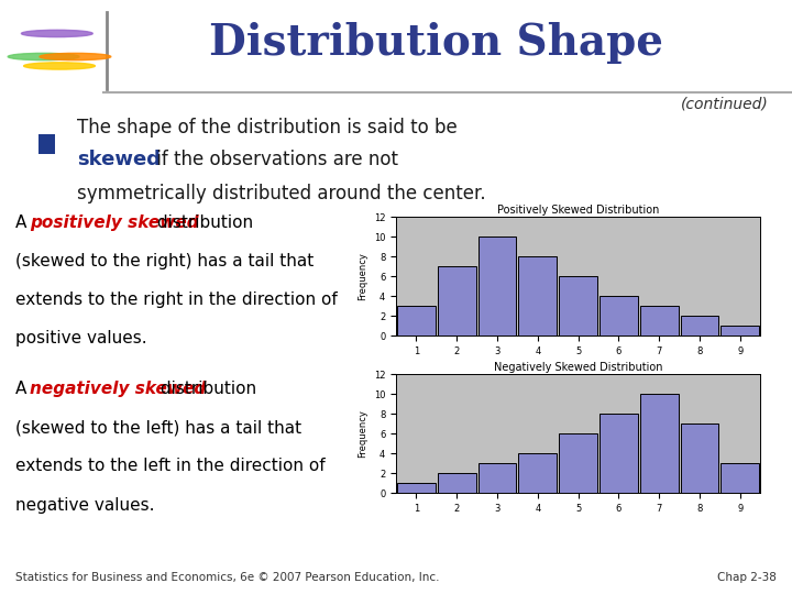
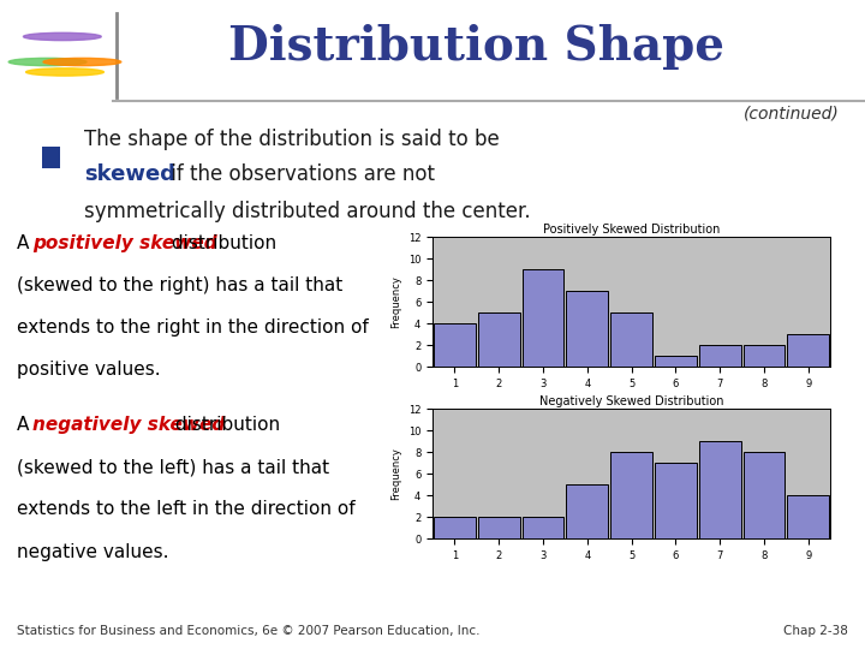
Positively Skewed Distribution/1: 3 -> 4
Positively Skewed Distribution/2: 7 -> 5
Positively Skewed Distribution/3: 10 -> 9
Positively Skewed Distribution/4: 8 -> 7
Positively Skewed Distribution/5: 6 -> 5
Positively Skewed Distribution/6: 4 -> 1
Positively Skewed Distribution/7: 3 -> 2
Positively Skewed Distribution/9: 1 -> 3
Negatively Skewed Distribution/1: 1 -> 2
Negatively Skewed Distribution/3: 3 -> 2
Negatively Skewed Distribution/4: 4 -> 5
Negatively Skewed Distribution/5: 6 -> 8
Negatively Skewed Distribution/6: 8 -> 7
Negatively Skewed Distribution/7: 10 -> 9
Negatively Skewed Distribution/8: 7 -> 8
Negatively Skewed Distribution/9: 3 -> 4
